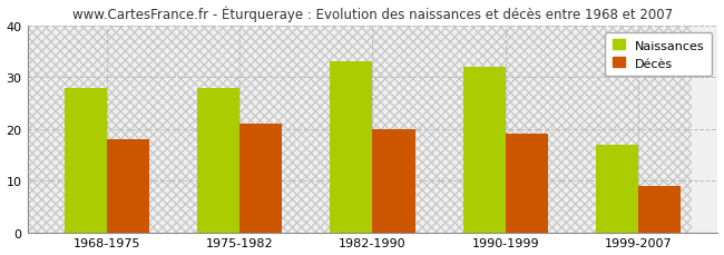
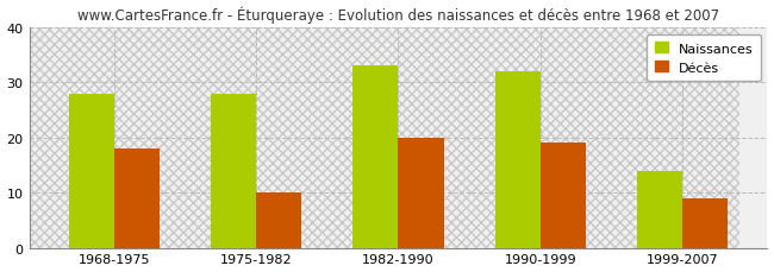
Décès/1975-1982: 21 -> 10
Naissances/1999-2007: 17 -> 14
